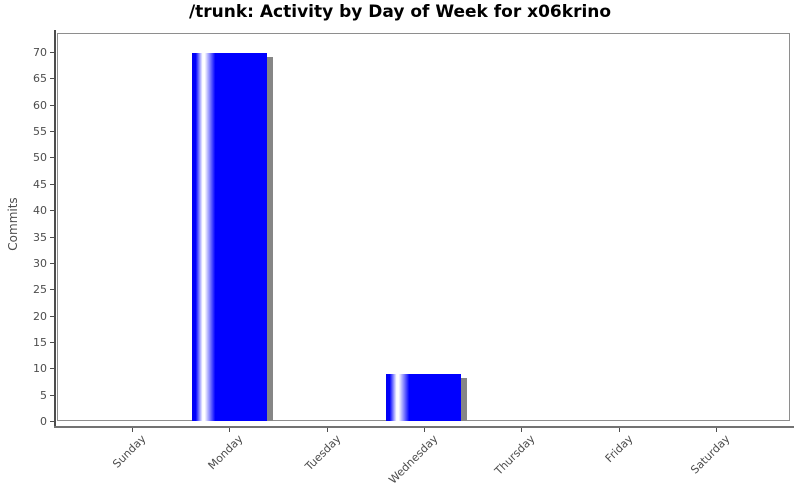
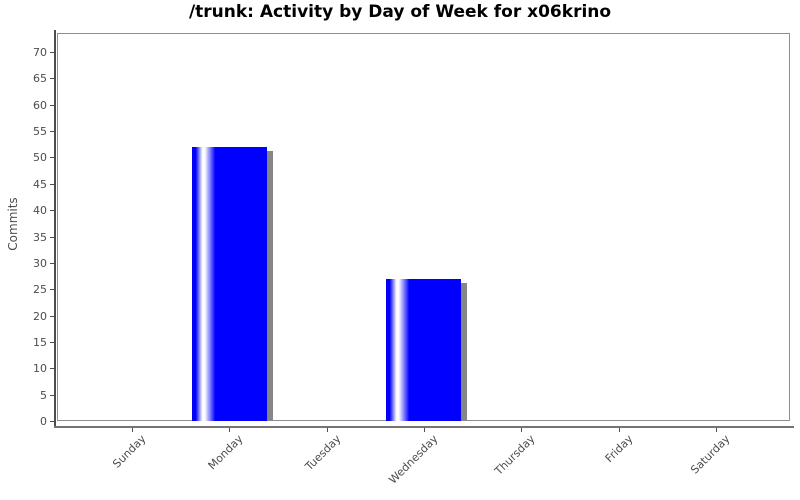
Monday: 70 -> 52
Wednesday: 9 -> 27
